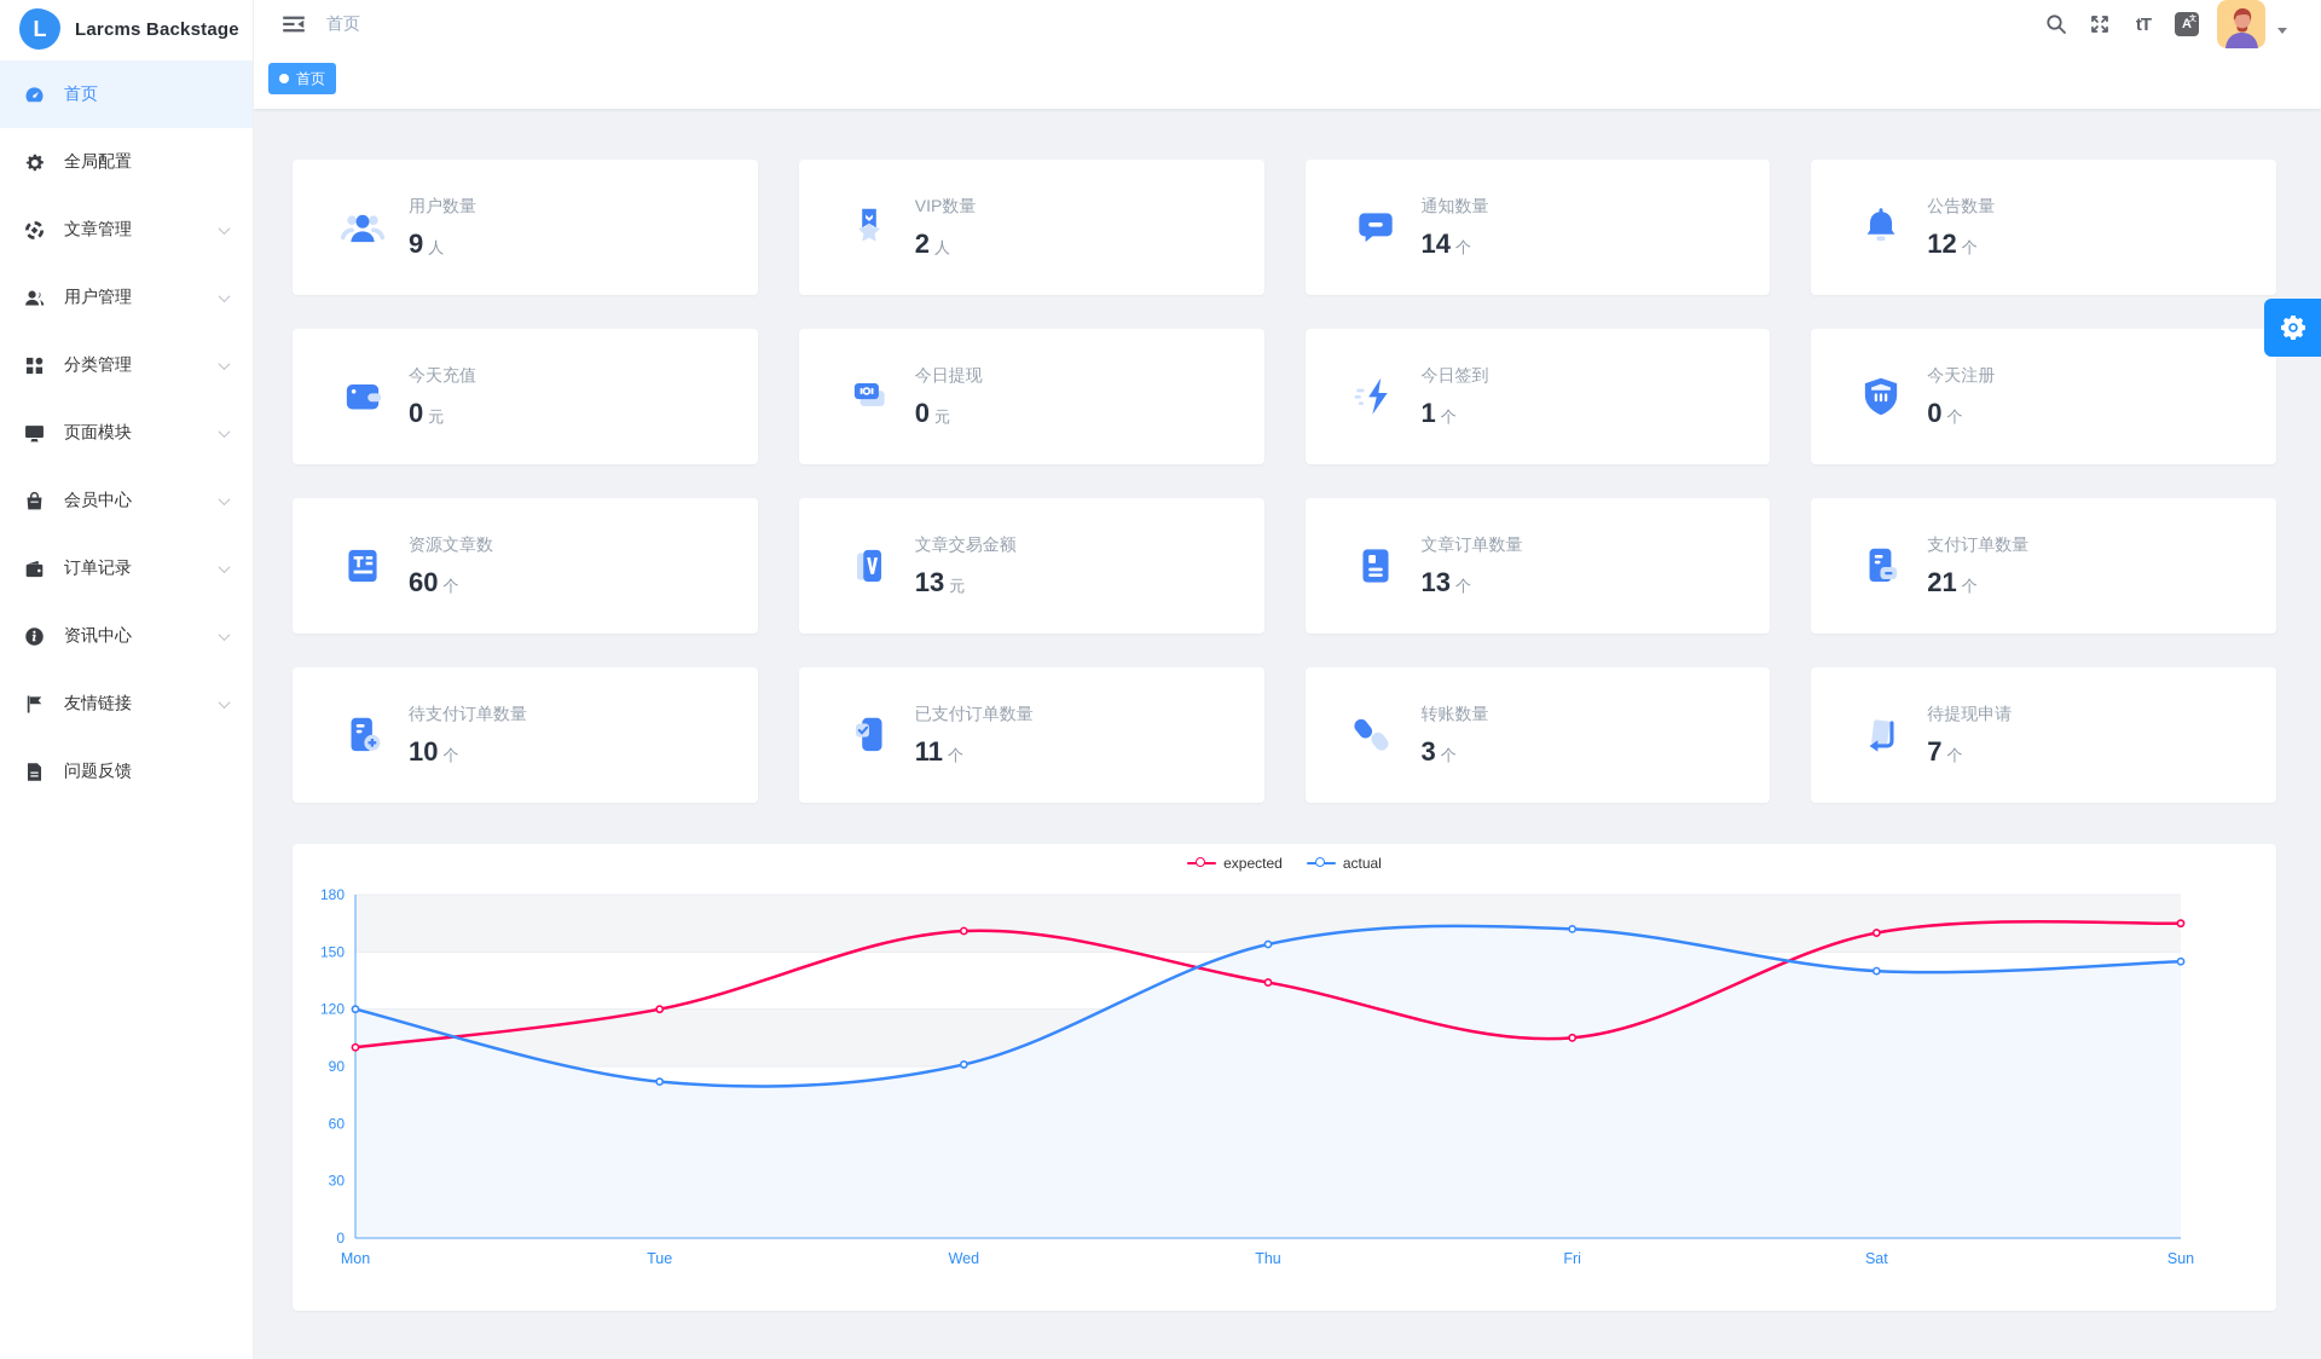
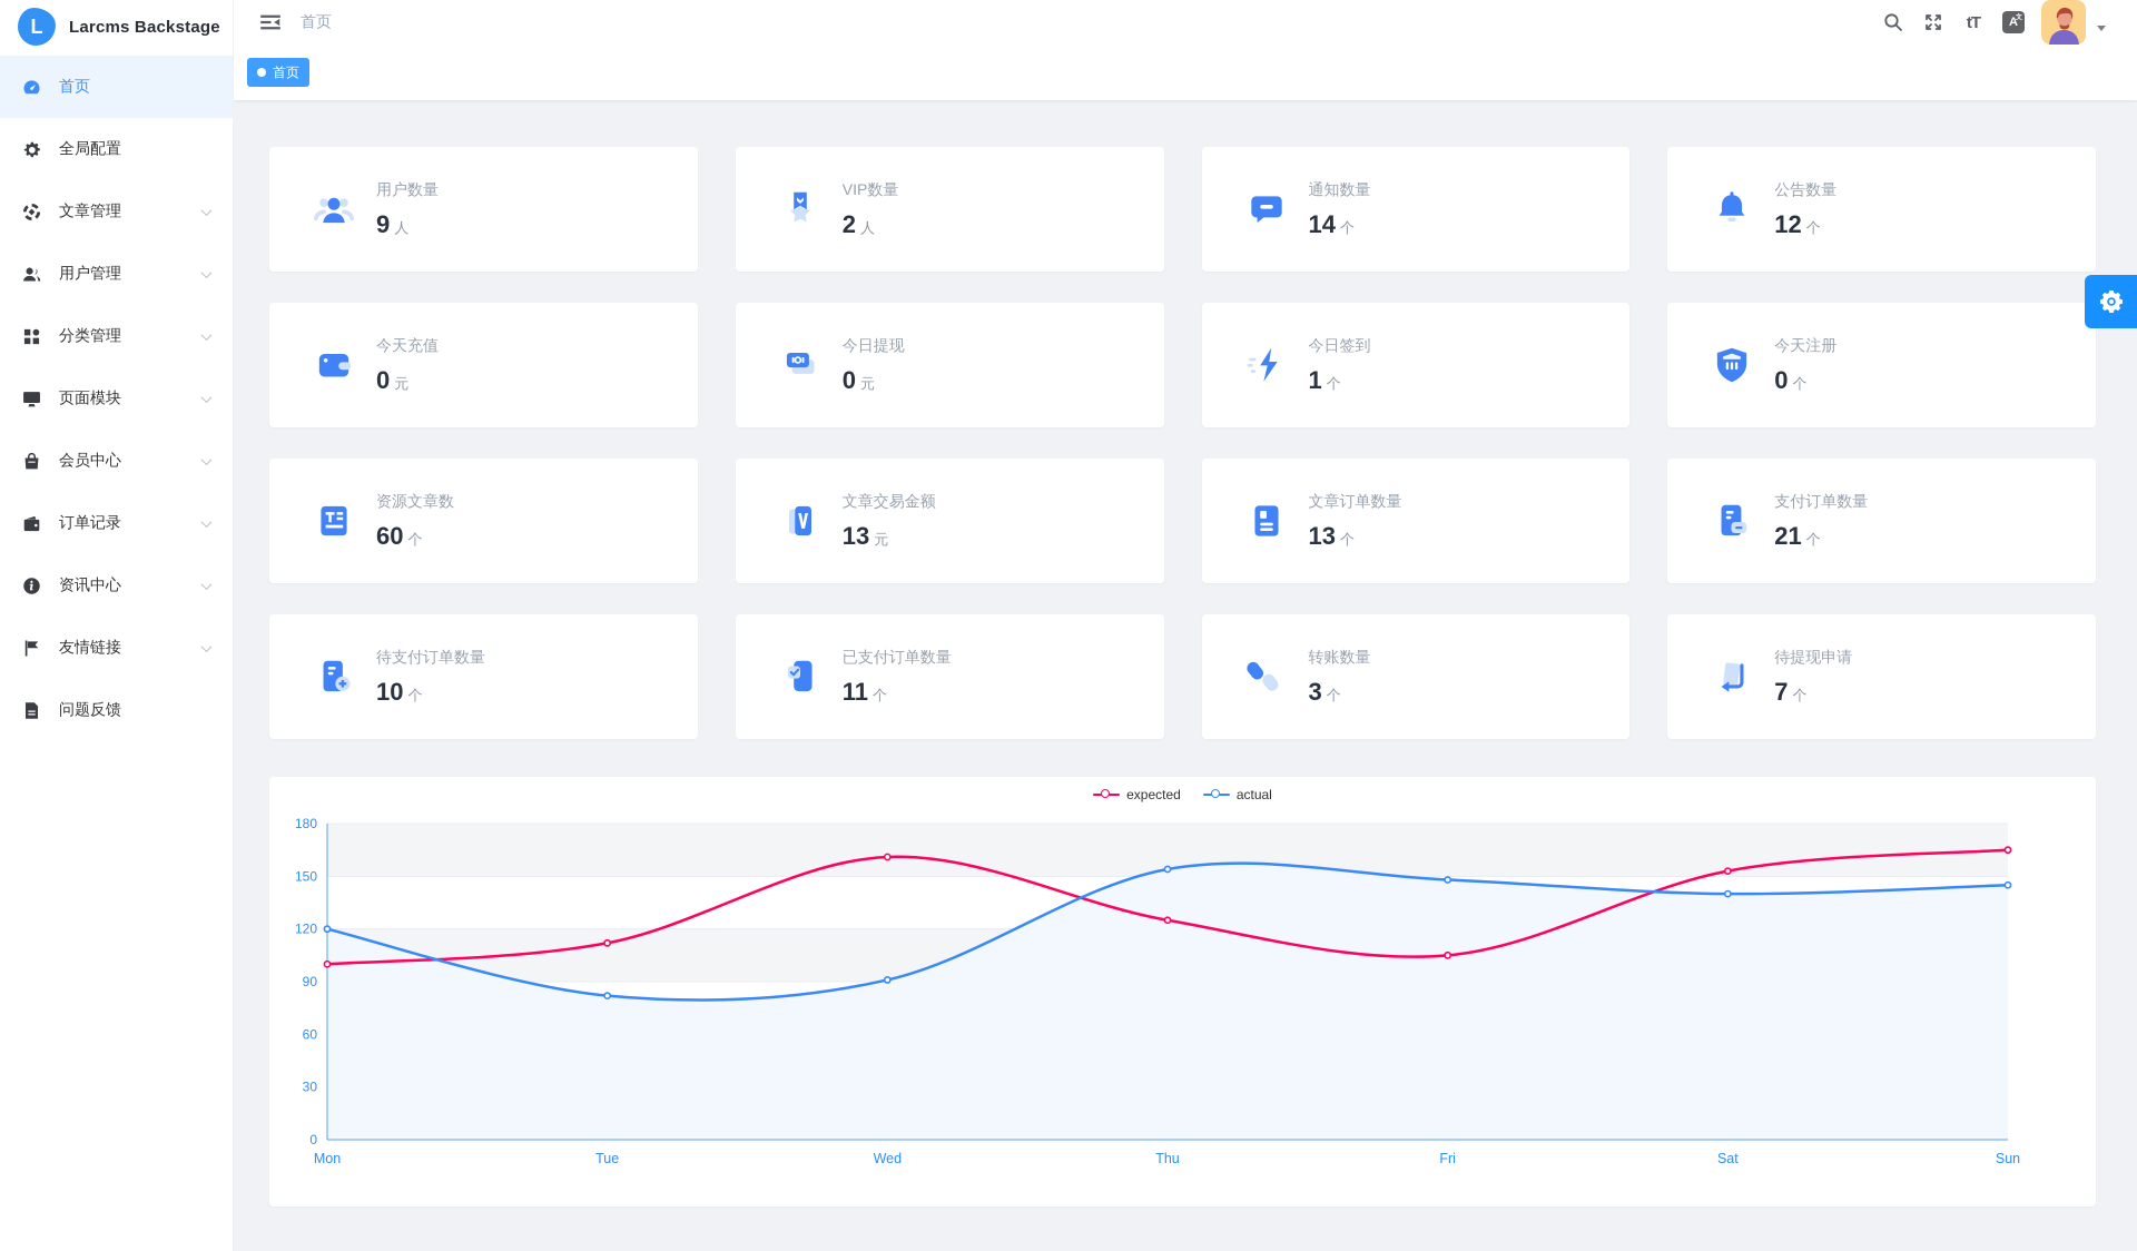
expected/Tue: 120 -> 112
expected/Thu: 134 -> 125
actual/Fri: 162 -> 148
expected/Sat: 160 -> 153
